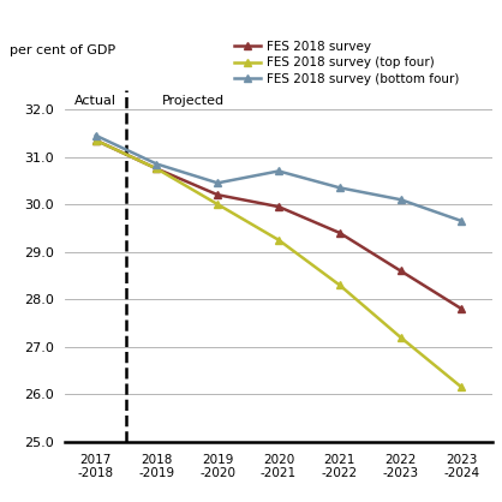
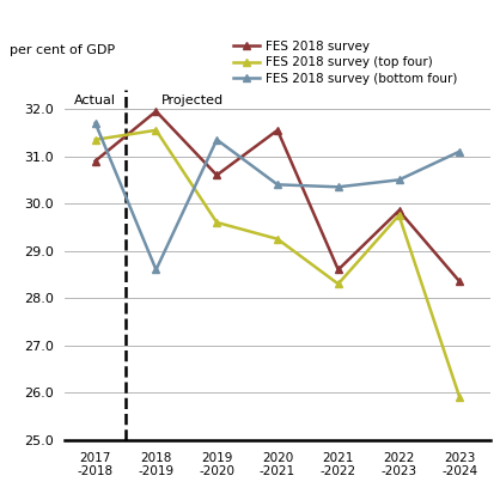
FES 2018 survey/2017 -2018: 31.35 -> 30.90
FES 2018 survey (bottom four)/2017 -2018: 31.45 -> 31.70
FES 2018 survey/2018 -2019: 30.75 -> 31.95
FES 2018 survey (top four)/2018 -2019: 30.75 -> 31.55
FES 2018 survey (bottom four)/2018 -2019: 30.85 -> 28.60
FES 2018 survey/2019 -2020: 30.20 -> 30.60
FES 2018 survey (top four)/2019 -2020: 30.00 -> 29.60
FES 2018 survey (bottom four)/2019 -2020: 30.45 -> 31.35
FES 2018 survey/2020 -2021: 29.95 -> 31.55
FES 2018 survey (bottom four)/2020 -2021: 30.70 -> 30.40
FES 2018 survey/2021 -2022: 29.40 -> 28.60
FES 2018 survey/2022 -2023: 28.60 -> 29.85
FES 2018 survey (top four)/2022 -2023: 27.20 -> 29.75
FES 2018 survey (bottom four)/2022 -2023: 30.10 -> 30.50
FES 2018 survey/2023 -2024: 27.80 -> 28.35
FES 2018 survey (top four)/2023 -2024: 26.15 -> 25.90
FES 2018 survey (bottom four)/2023 -2024: 29.65 -> 31.10
